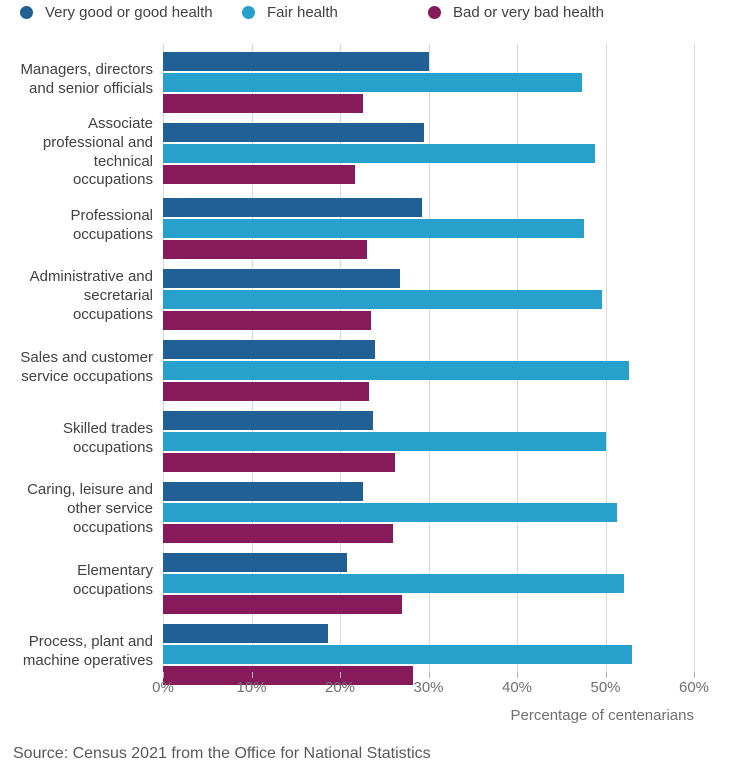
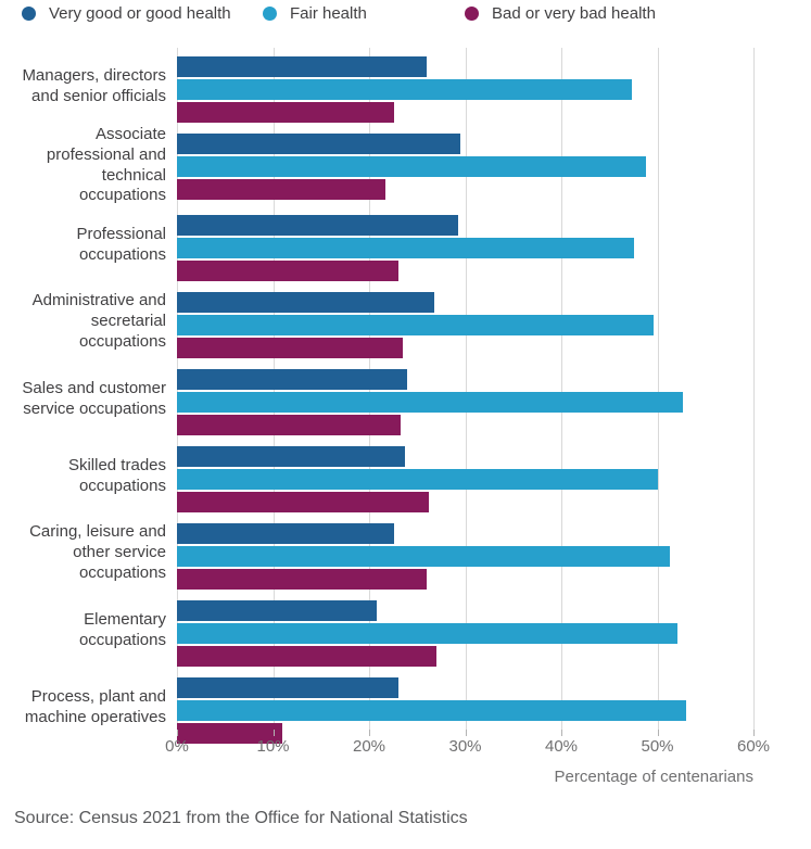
Very good or good health/Managers, directors and senior officials: 30% -> 26%
Very good or good health/Process, plant and machine operatives: 19% -> 23%
Bad or very bad health/Process, plant and machine operatives: 28% -> 11%
